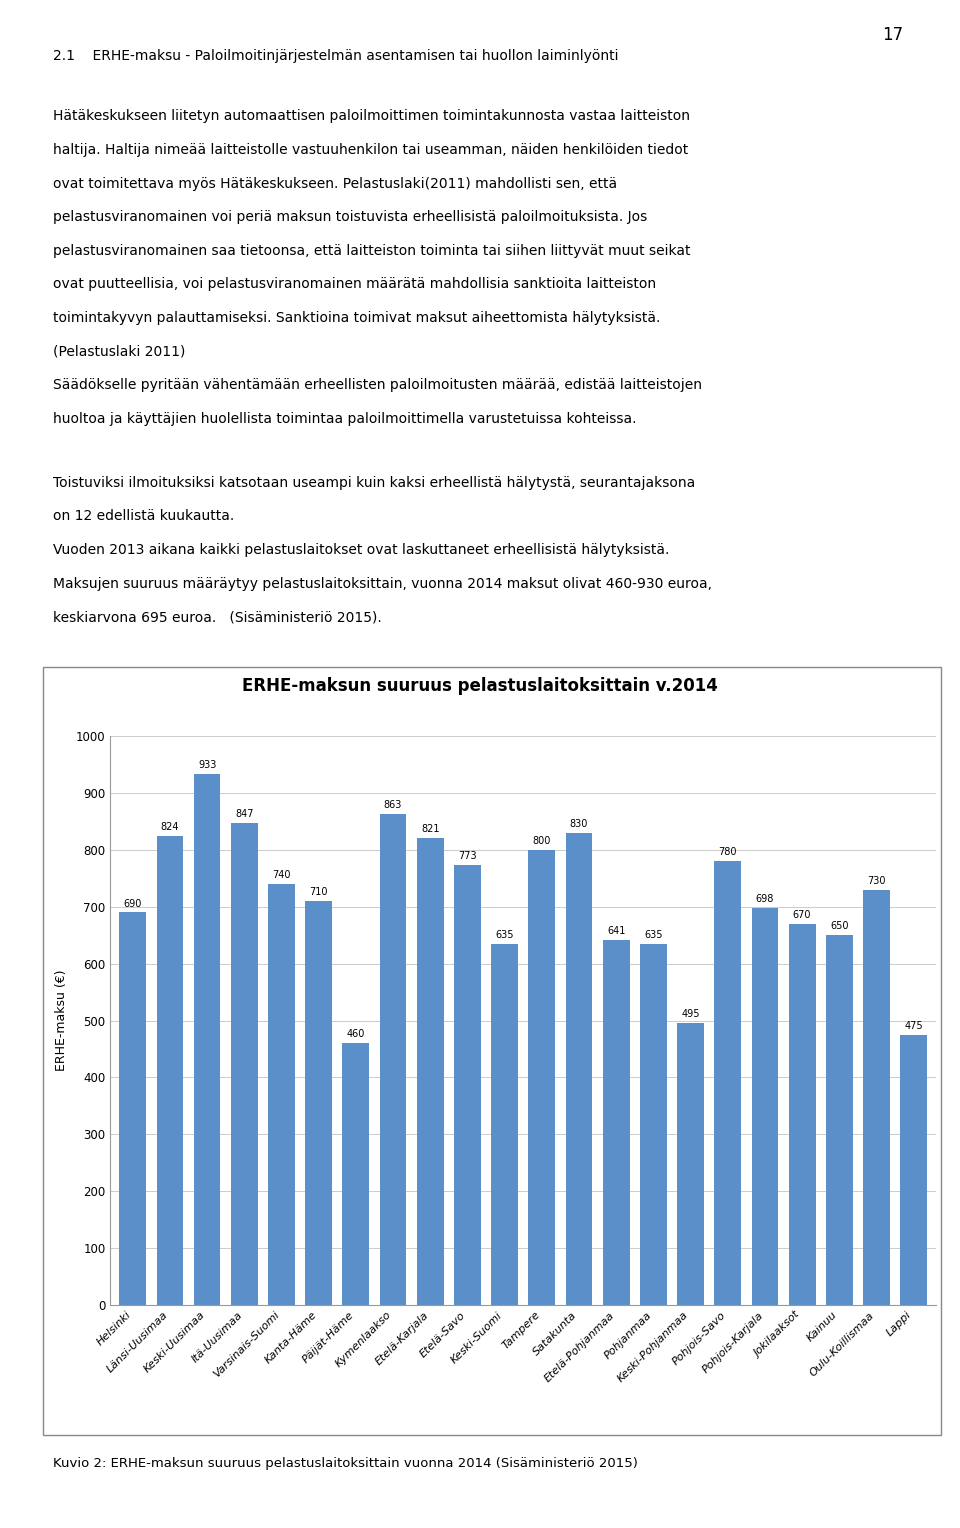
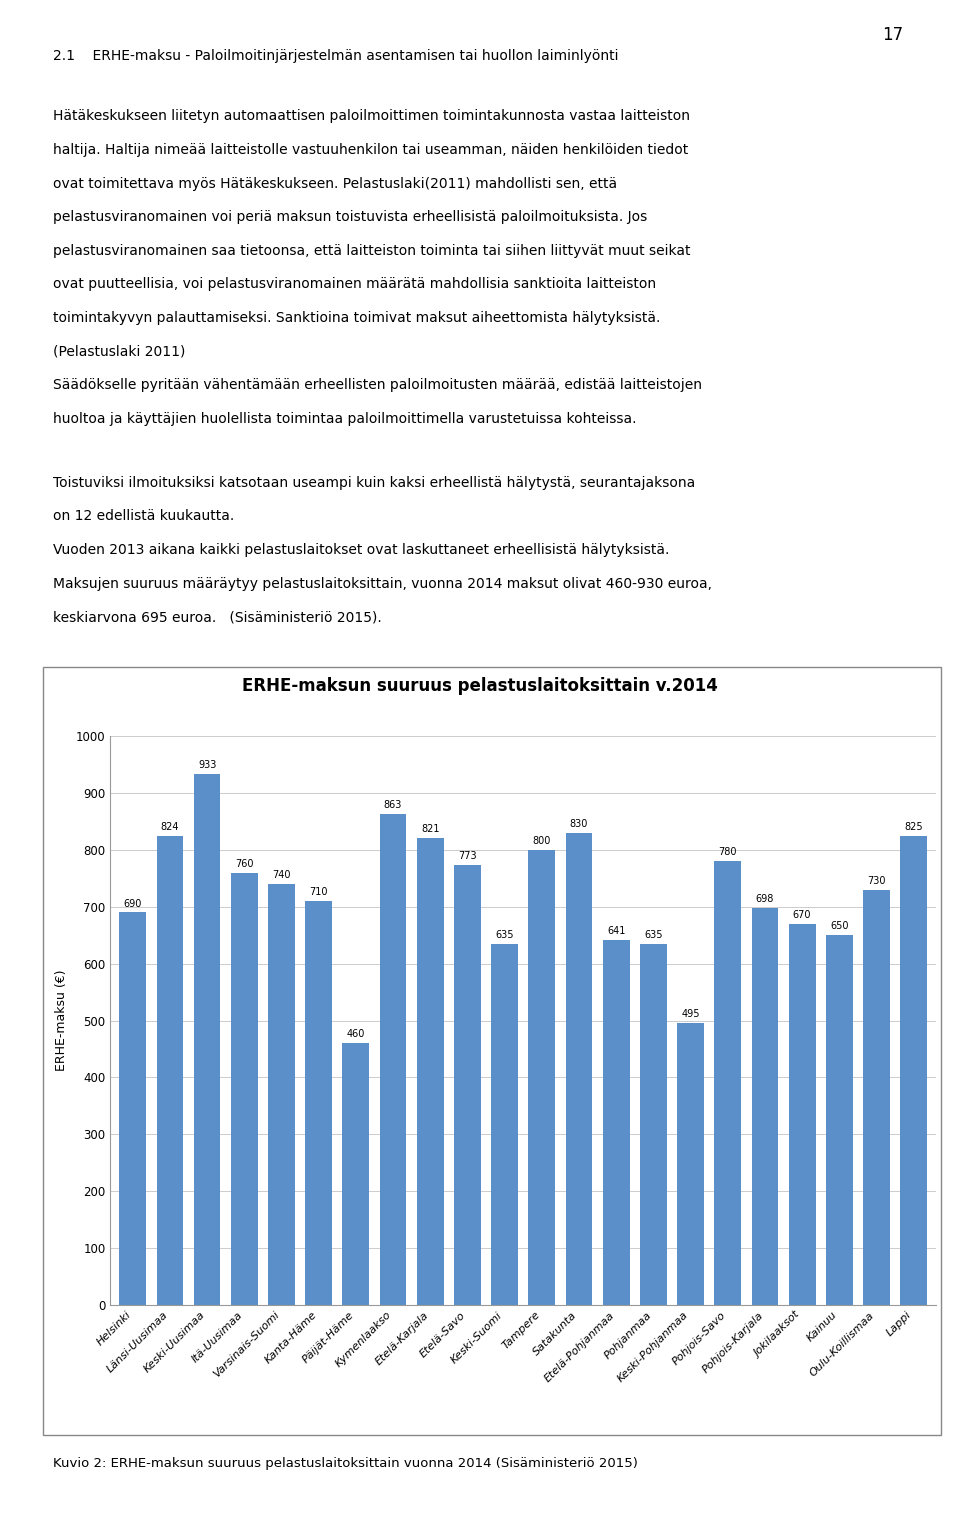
Itä-Uusimaa: 847 -> 760
Lappi: 475 -> 825
